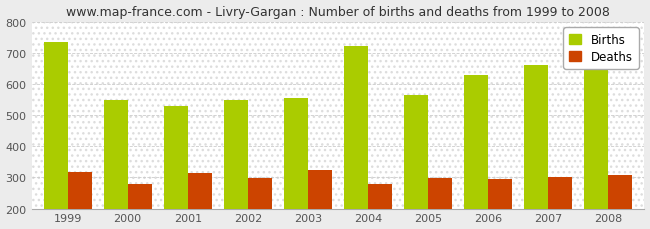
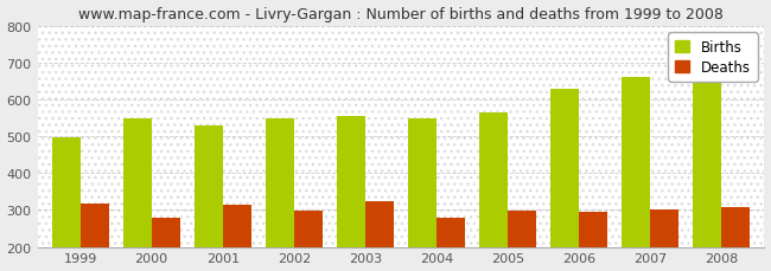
Births/1999: 735 -> 497
Births/2004: 720 -> 547
